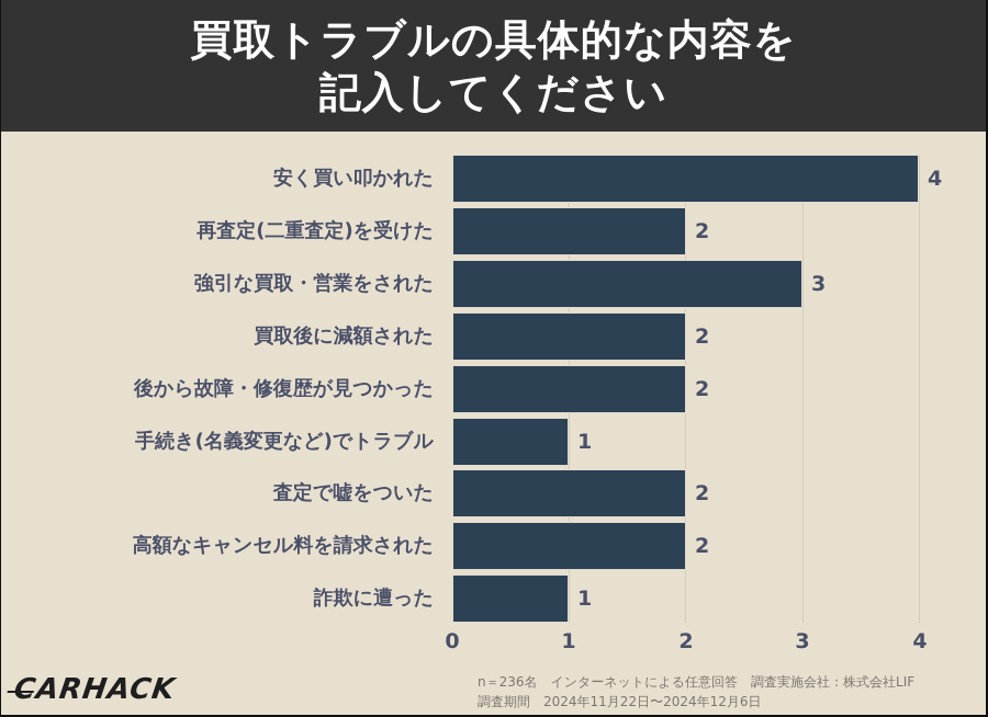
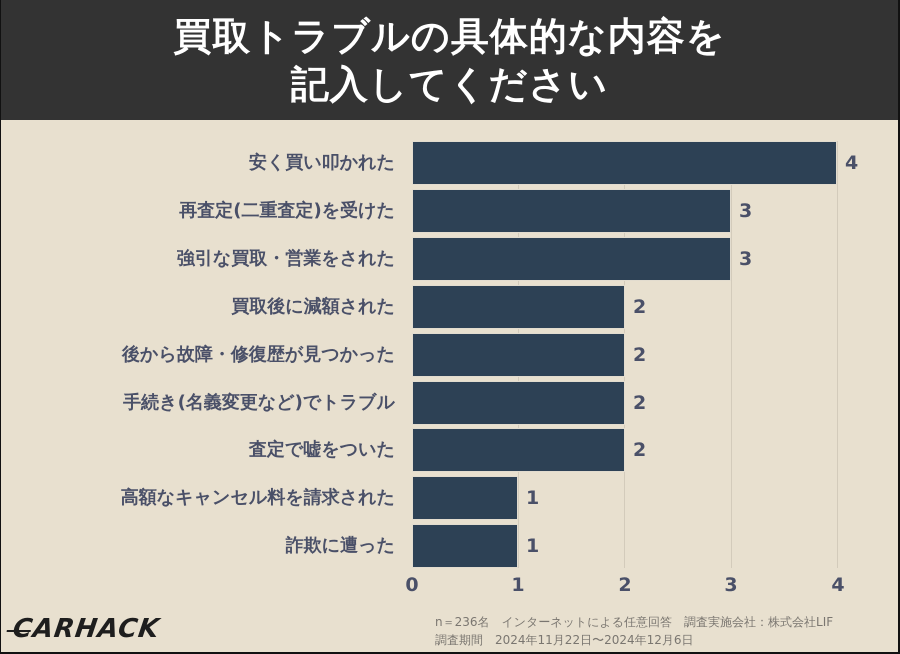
再査定(二重査定)を受けた: 2 -> 3
手続き(名義変更など)でトラブル: 1 -> 2
高額なキャンセル料を請求された: 2 -> 1
